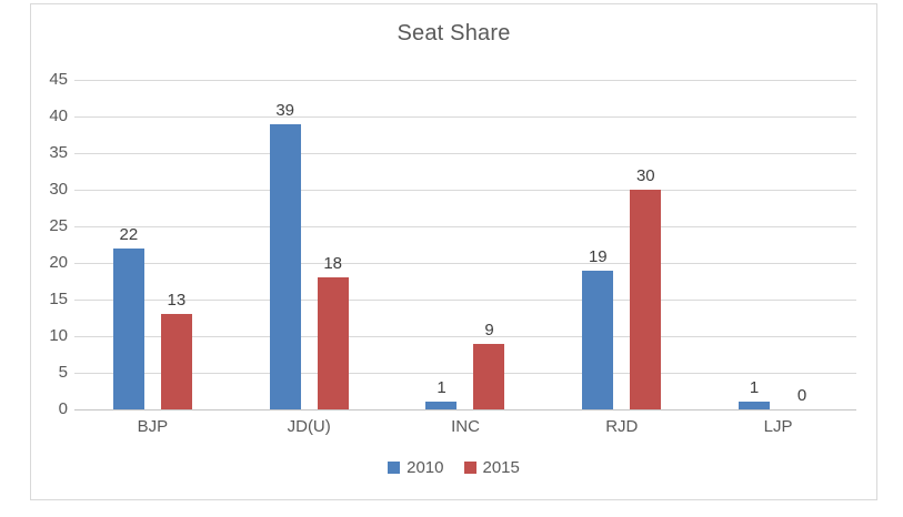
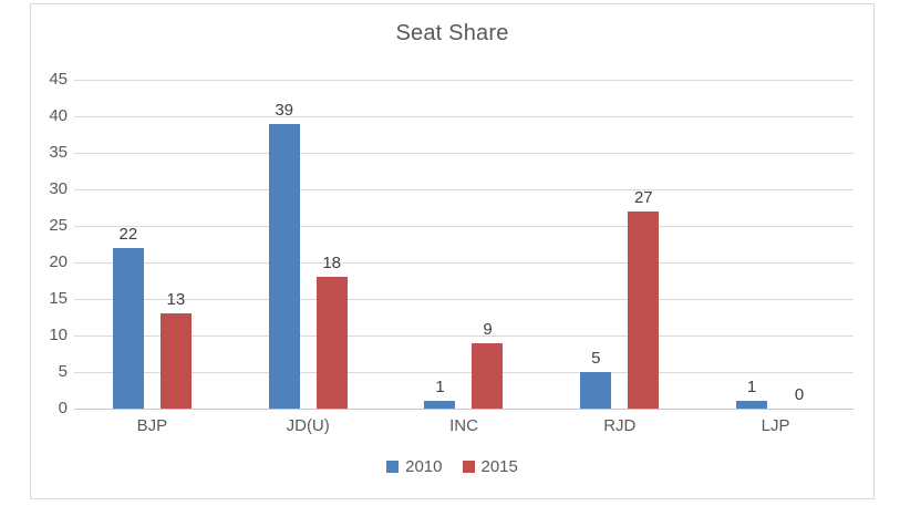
2010/RJD: 19 -> 5
2015/RJD: 30 -> 27
